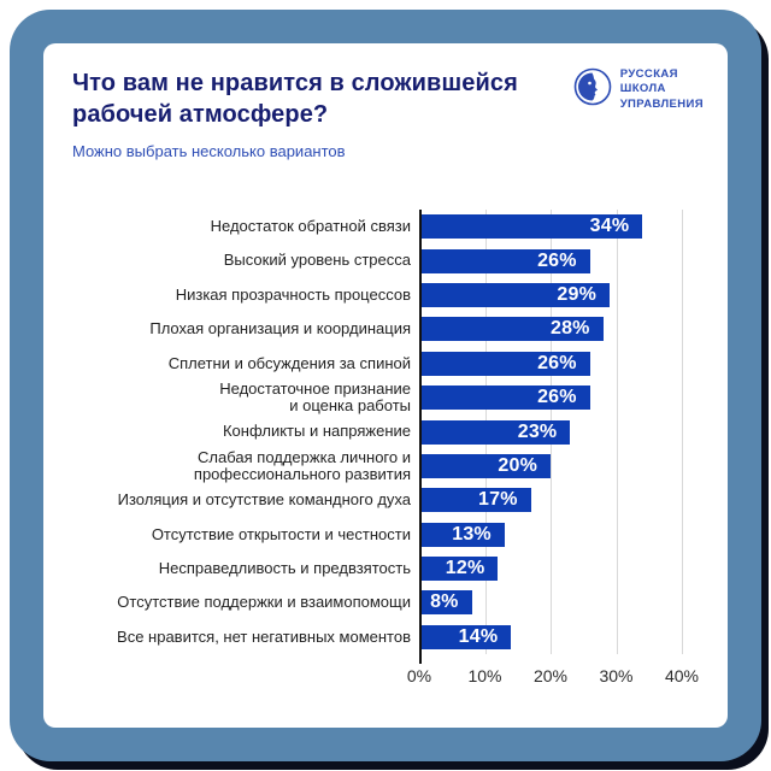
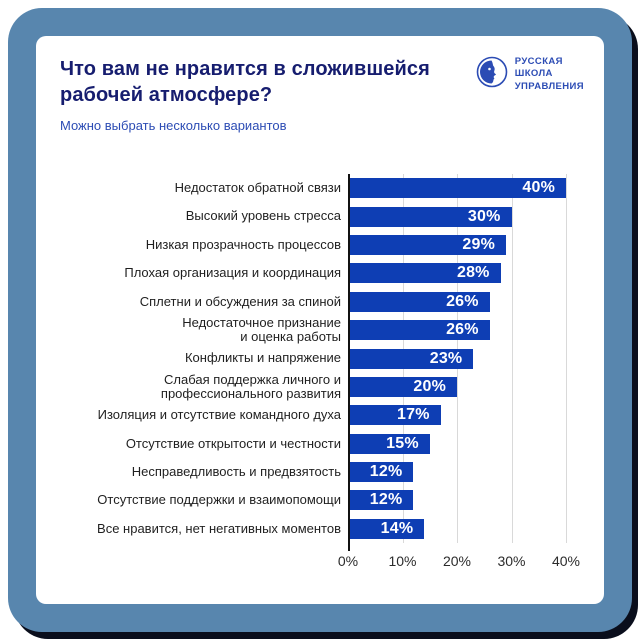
Недостаток обратной связи: 34% -> 40%
Высокий уровень стресса: 26% -> 30%
Отсутствие открытости и честности: 13% -> 15%
Отсутствие поддержки и взаимопомощи: 8% -> 12%
